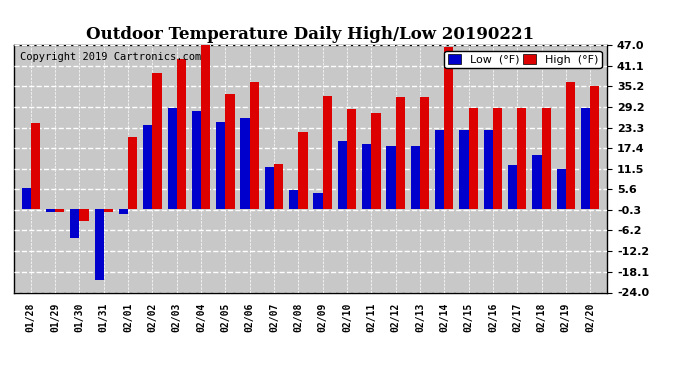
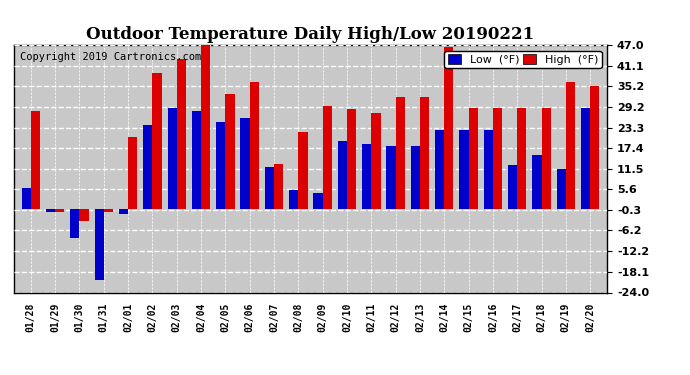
High (°F)/01/28: 24.5 -> 28.0
High (°F)/02/09: 32.5 -> 29.5
